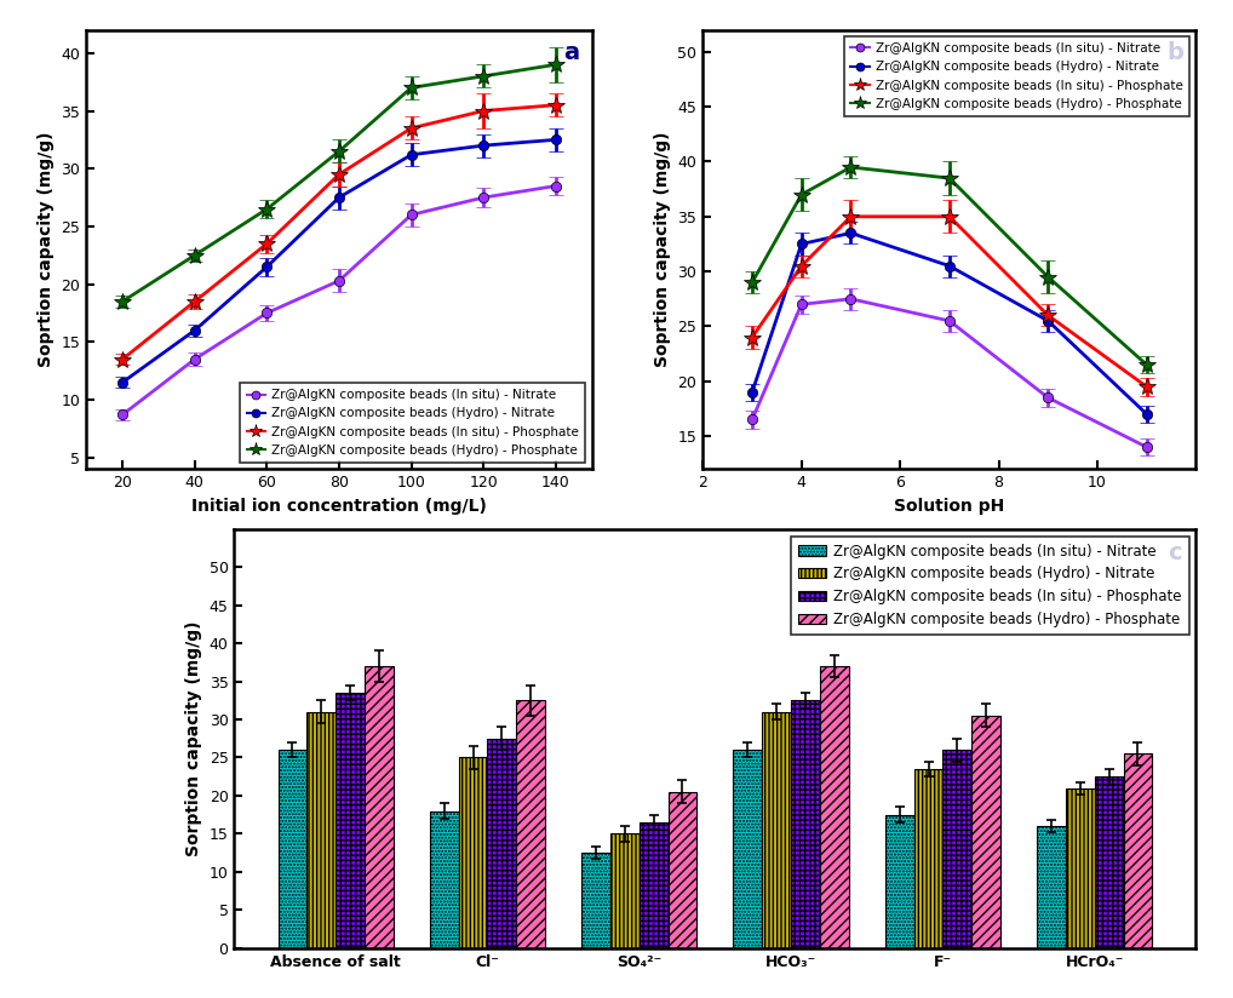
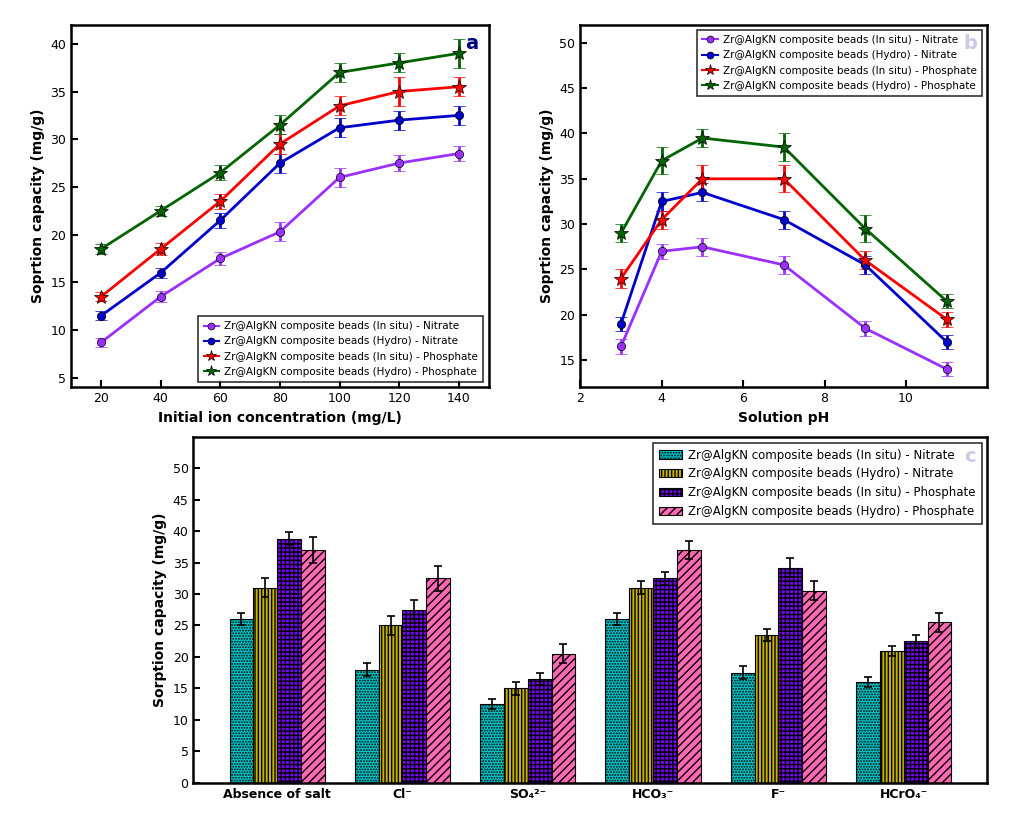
Zr@AlgKN composite beads (In situ) - Phosphate/Absence of salt: 33.5 -> 38.8
Zr@AlgKN composite beads (In situ) - Phosphate/F⁻: 26.0 -> 34.2
